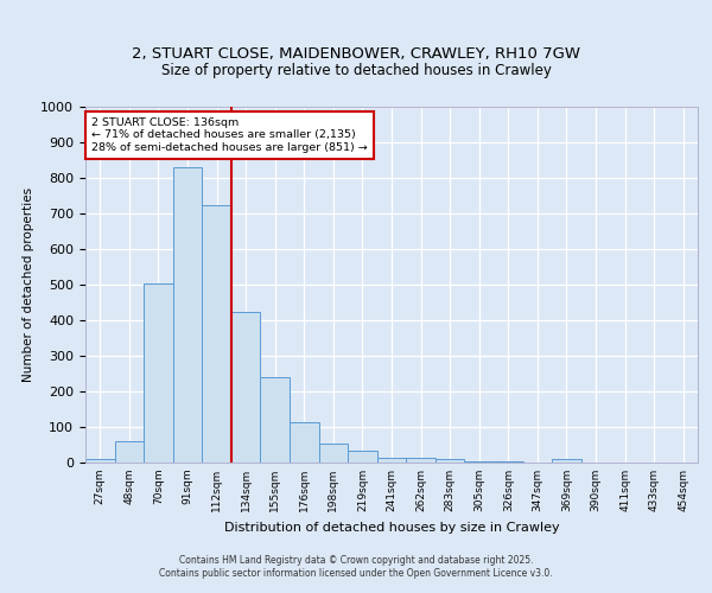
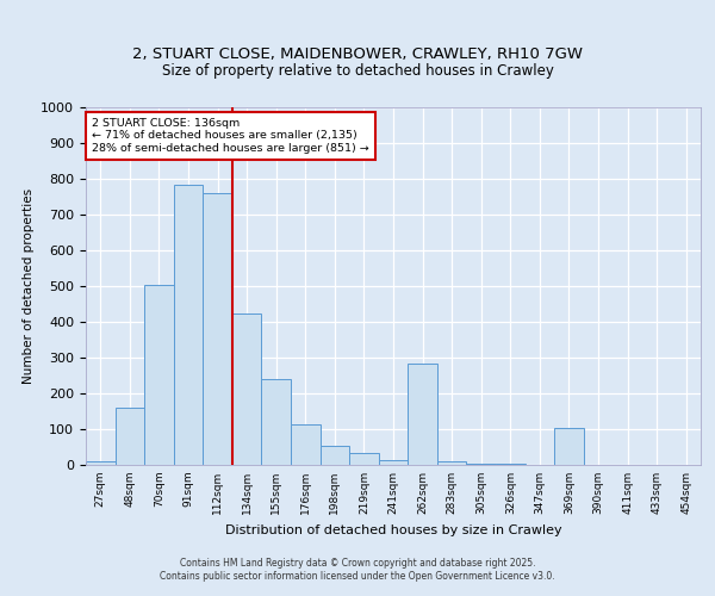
48sqm: 60 -> 160
91sqm: 830 -> 785
112sqm: 725 -> 760
262sqm: 15 -> 285
369sqm: 10 -> 105
